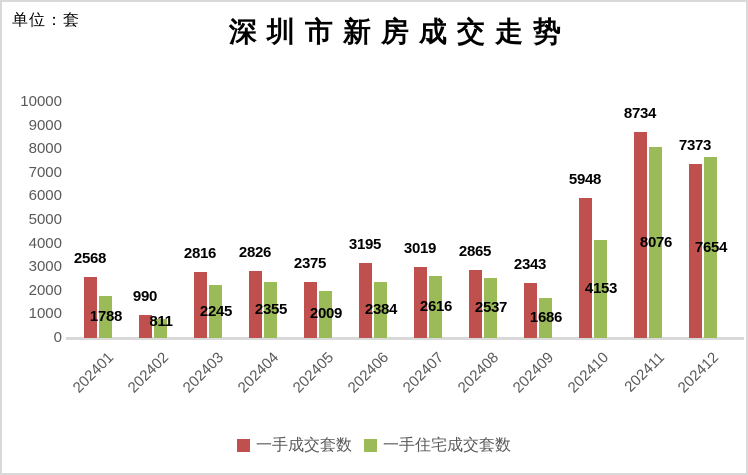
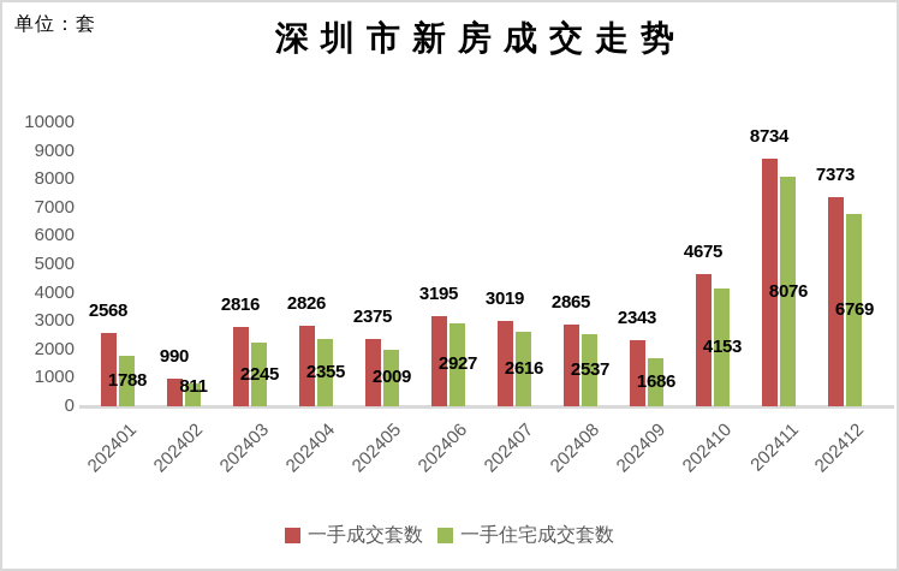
一手住宅成交套数/202406: 2384 -> 2927
一手成交套数/202410: 5948 -> 4675
一手住宅成交套数/202412: 7654 -> 6769
